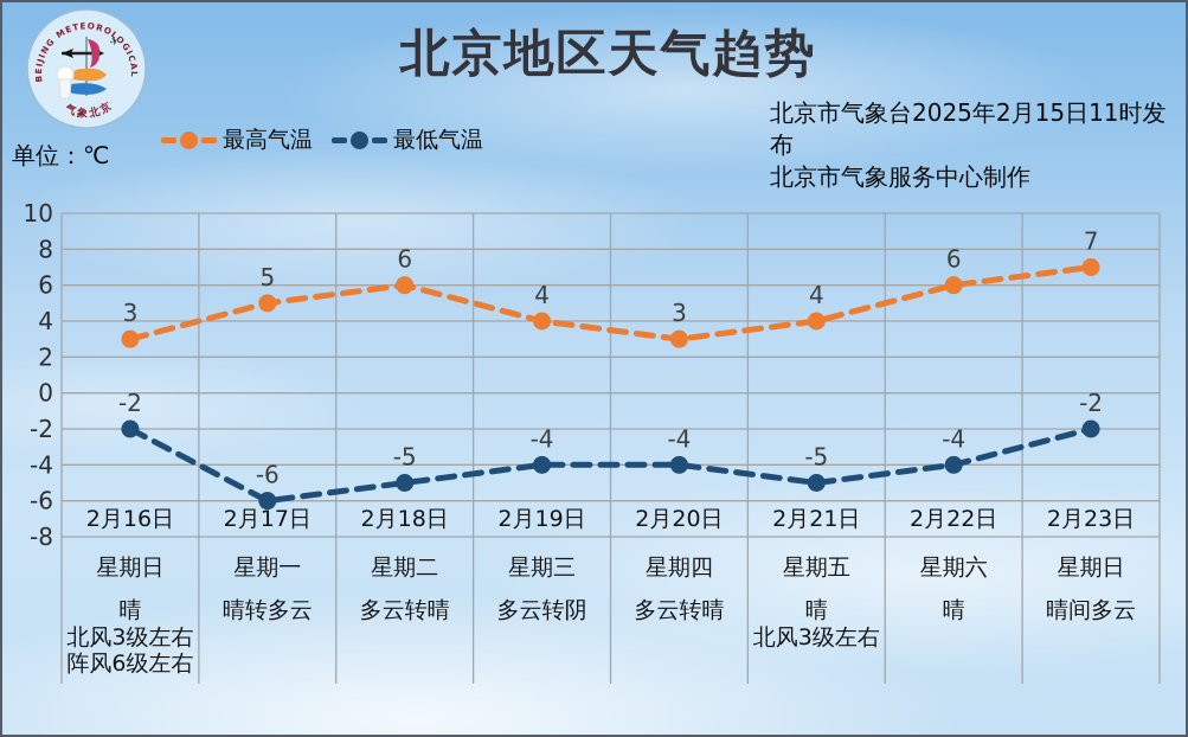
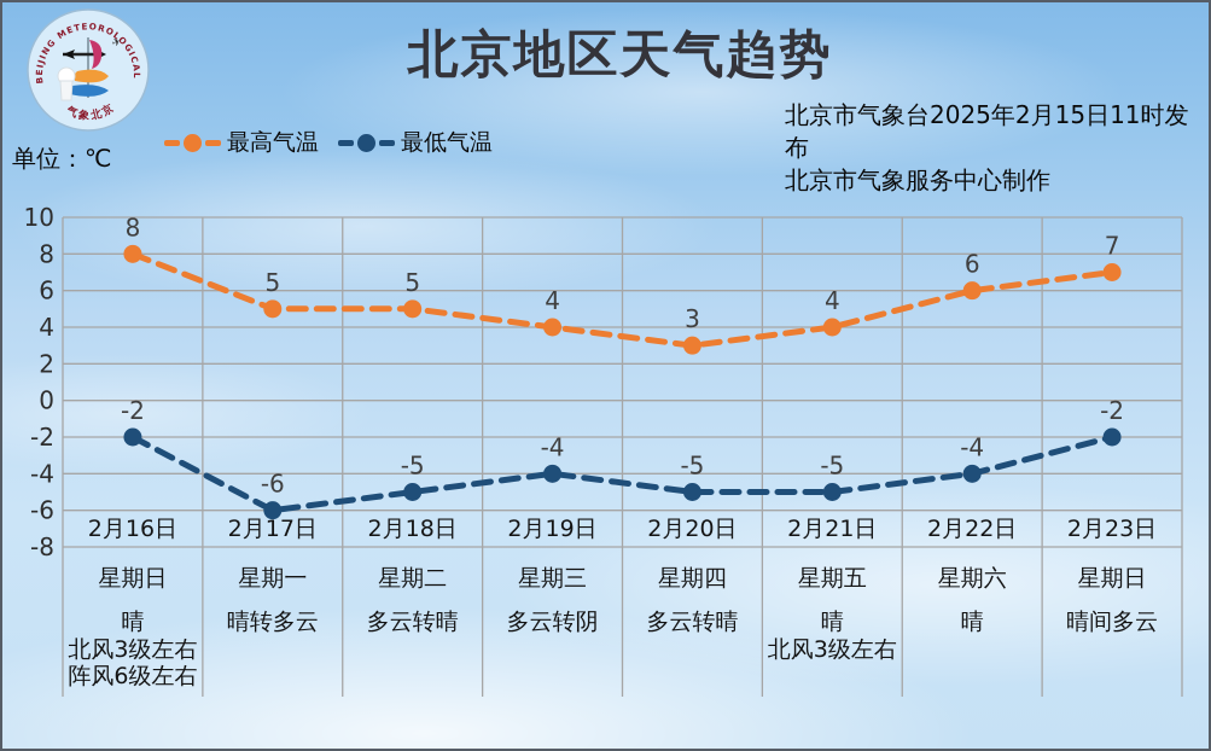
最高气温/2月16日: 3 -> 8
最高气温/2月18日: 6 -> 5
最低气温/2月20日: -4 -> -5
